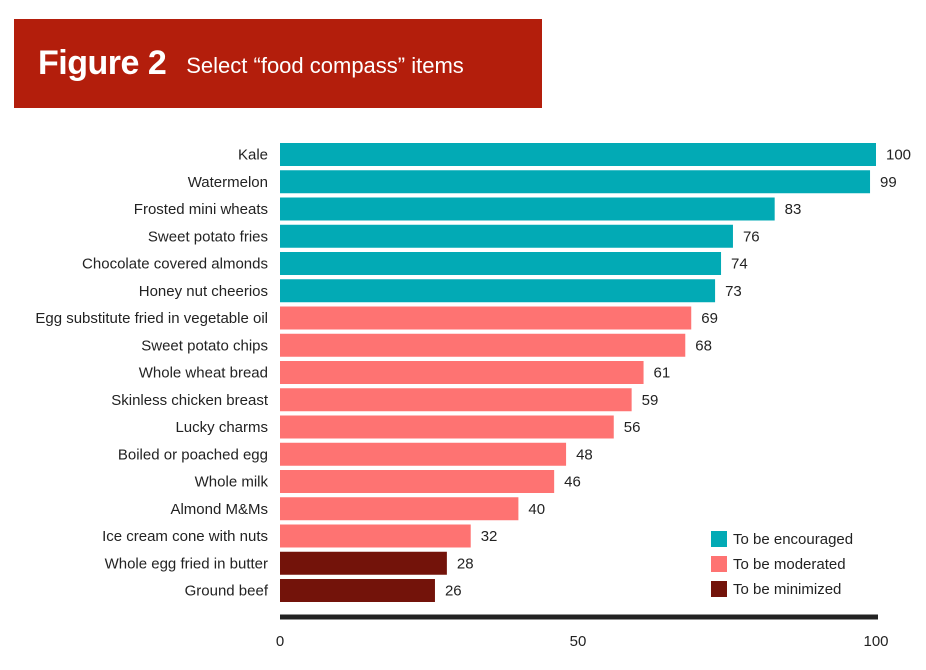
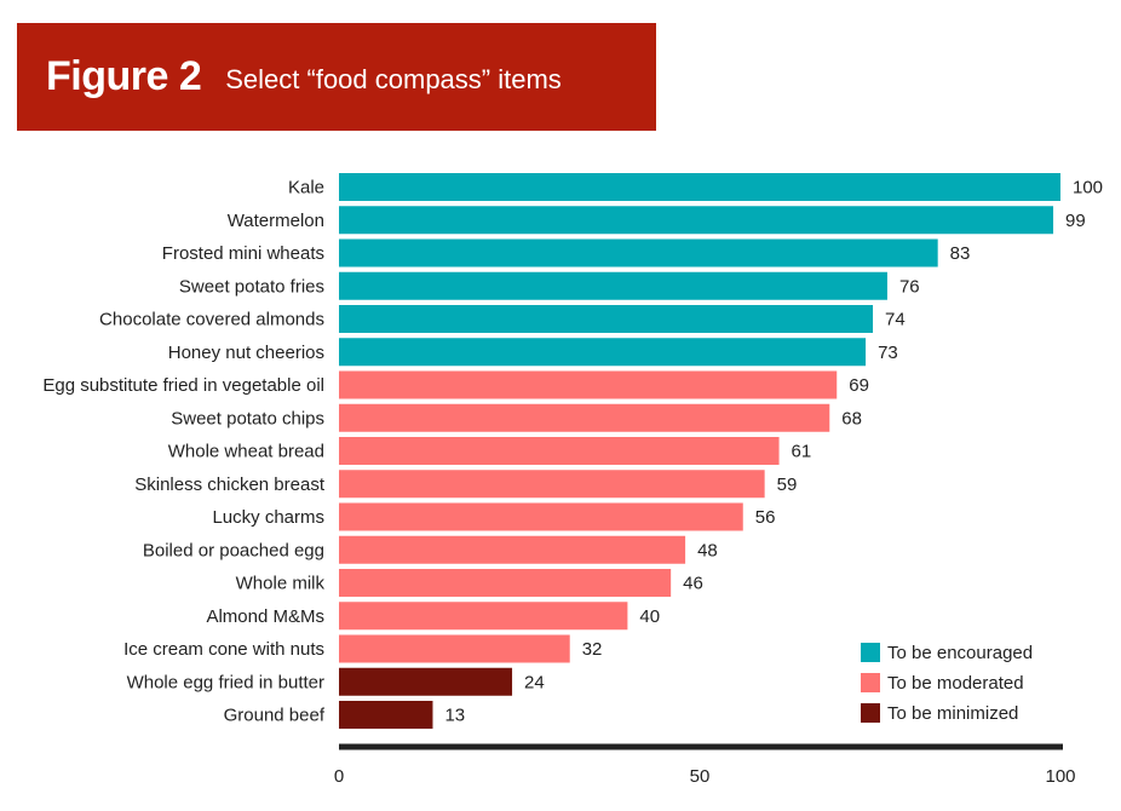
Whole egg fried in butter: 28 -> 24
Ground beef: 26 -> 13
